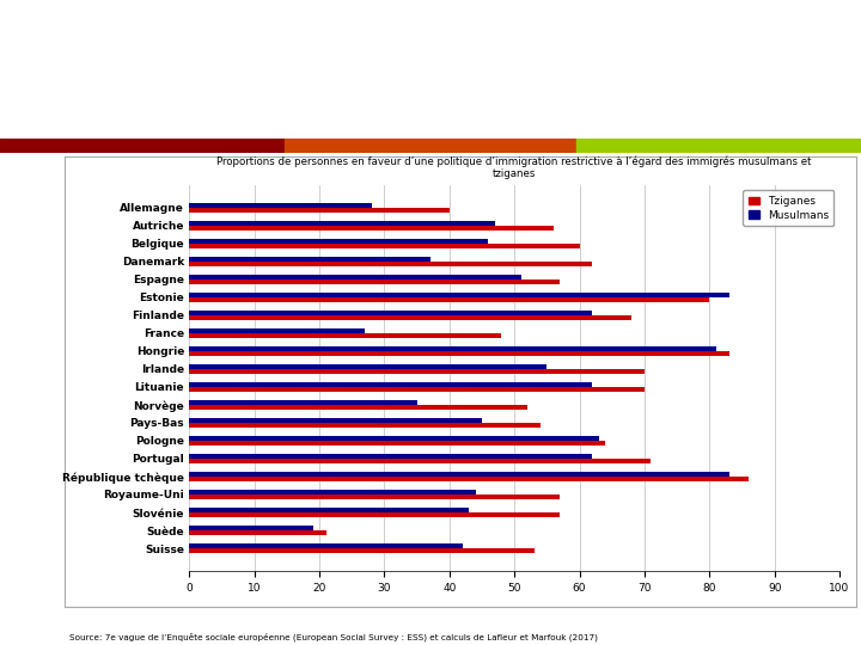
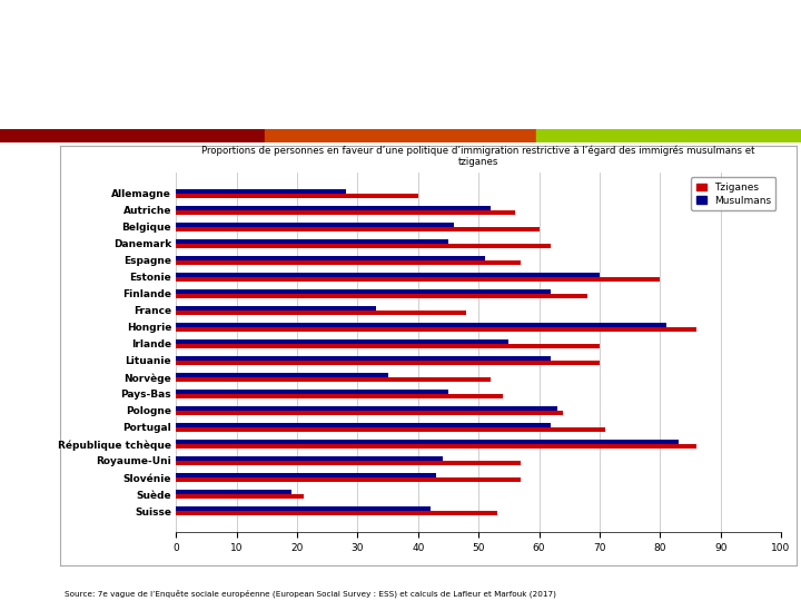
Musulmans/Autriche: 47 -> 52
Musulmans/Danemark: 37 -> 45
Musulmans/Estonie: 83 -> 70
Musulmans/France: 27 -> 33
Tziganes/Hongrie: 83 -> 86
